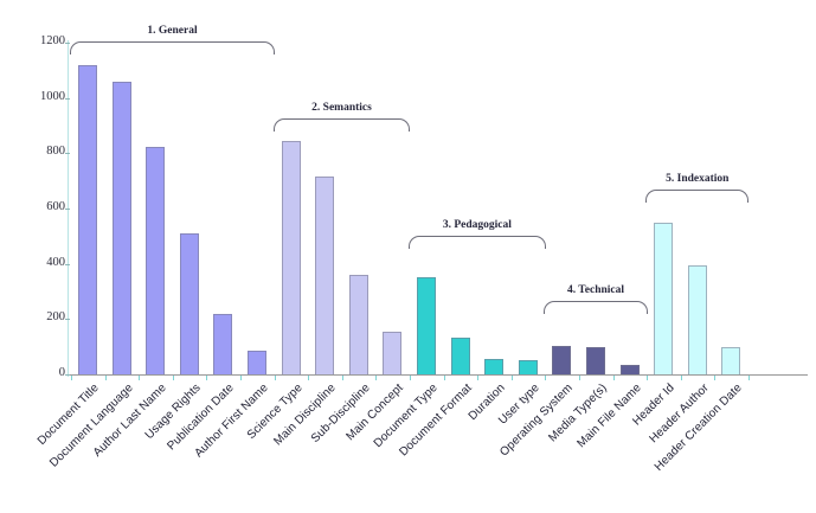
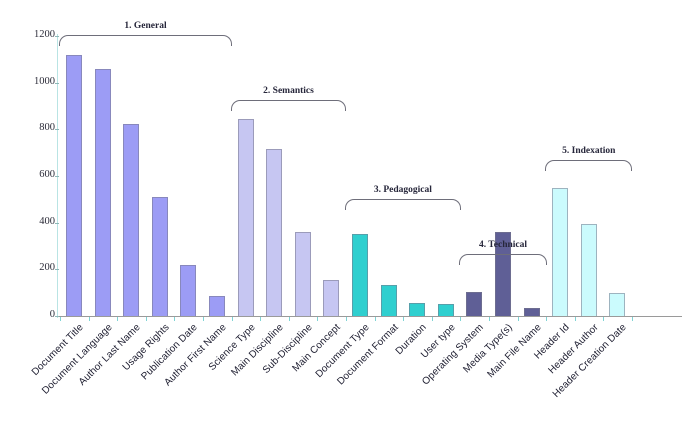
Media Type(s): 100 -> 360
